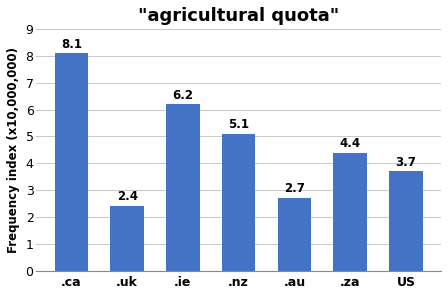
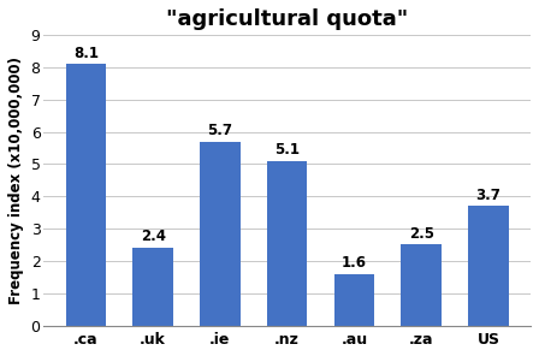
.ie: 6.2 -> 5.7
.au: 2.7 -> 1.6
.za: 4.4 -> 2.5
